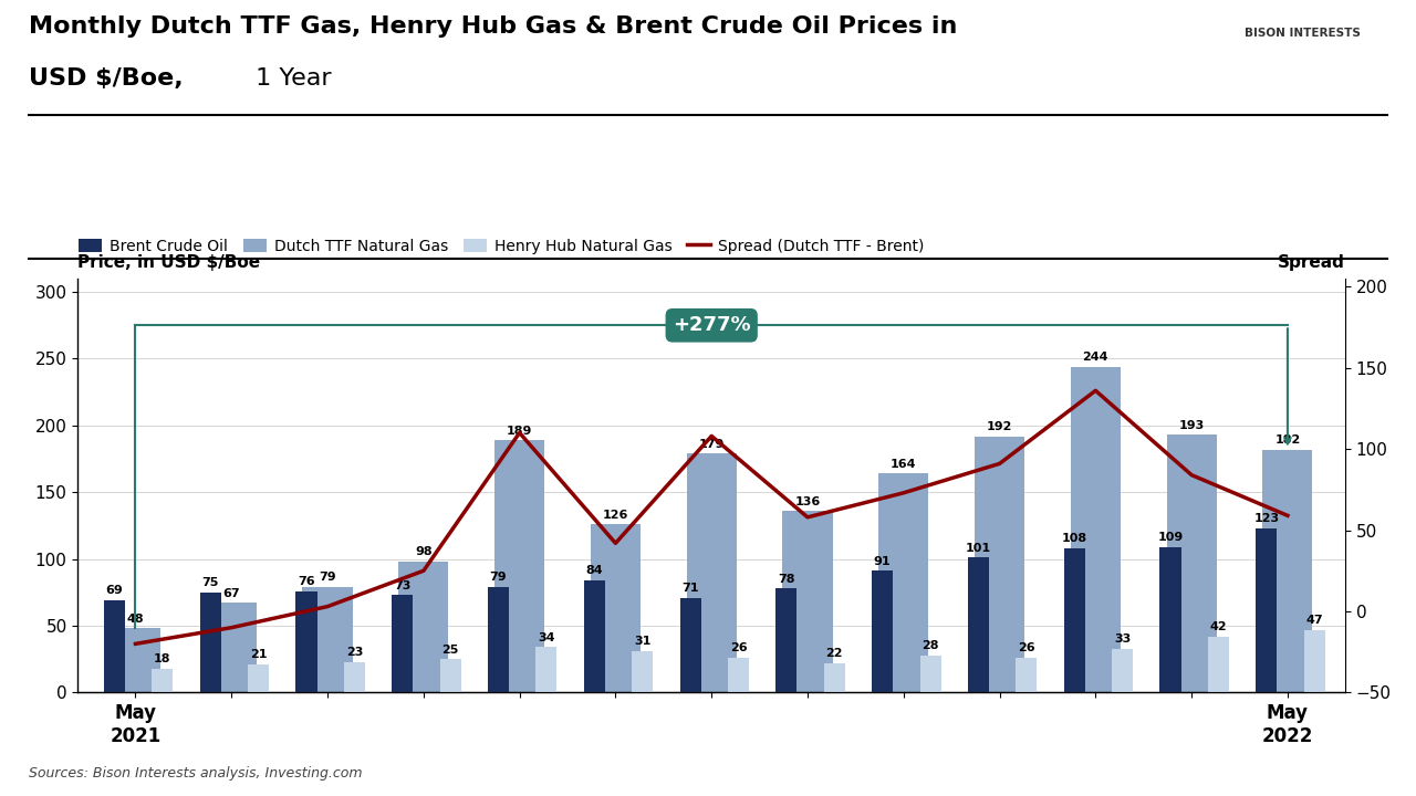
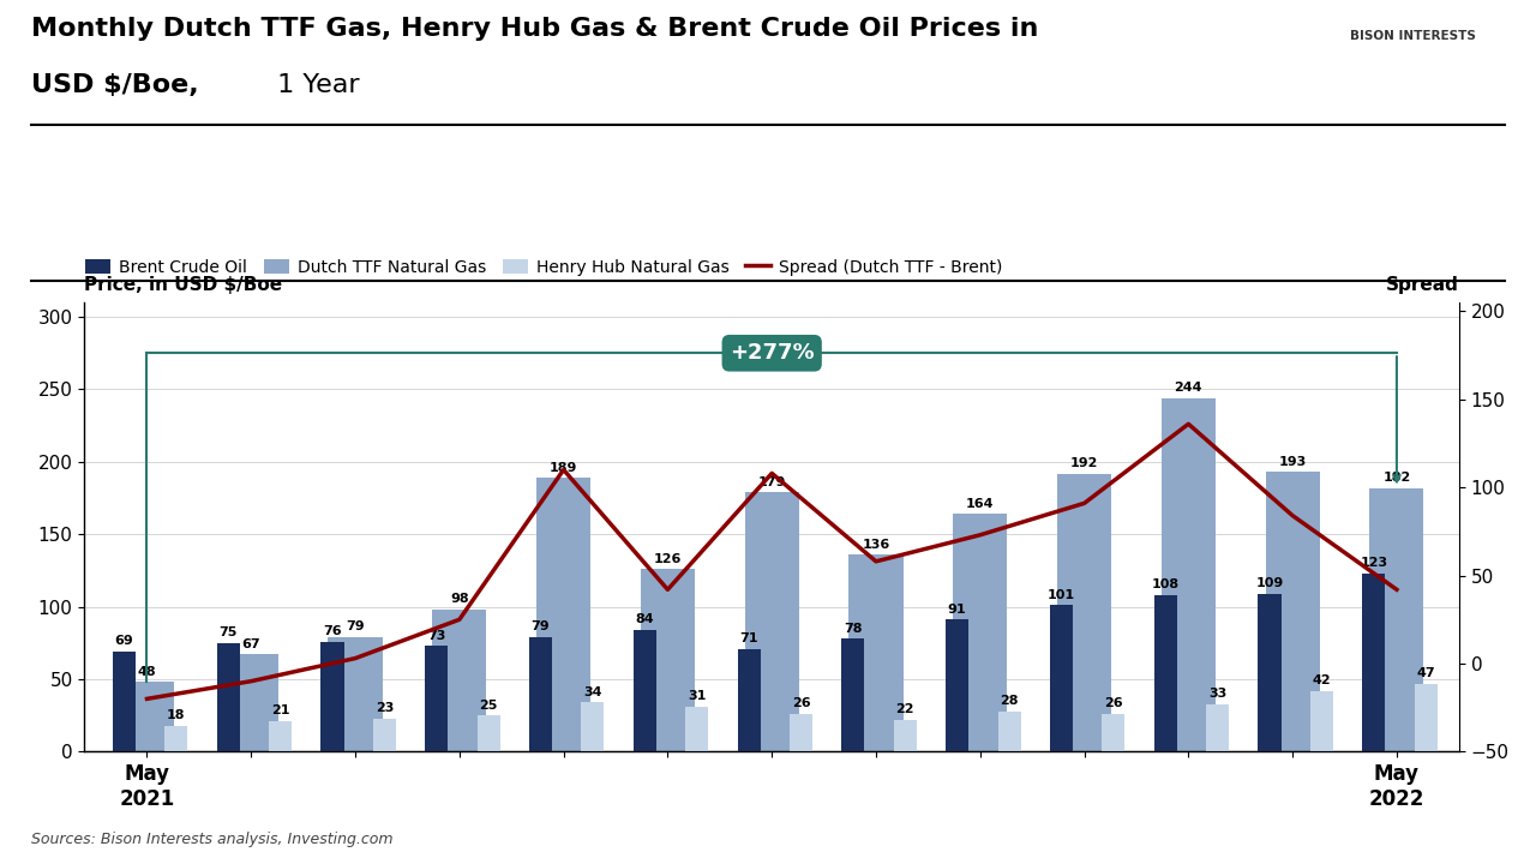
Spread (Dutch TTF - Brent)/May 2022: 59 -> 42
